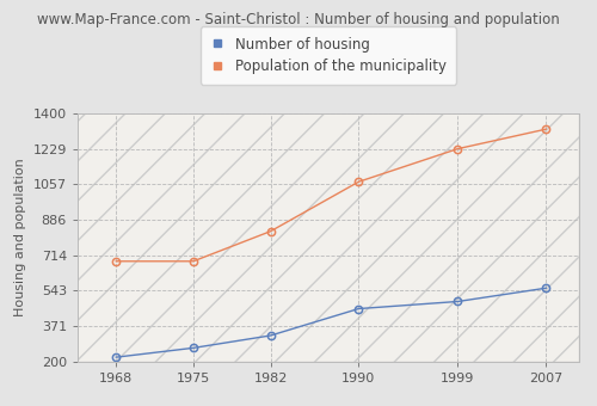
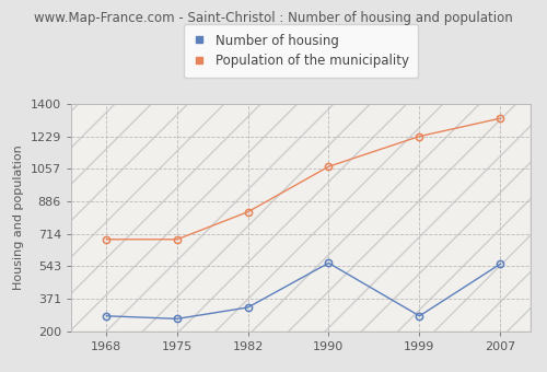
Number of housing/1968: 220 -> 280
Number of housing/1990: 460 -> 560
Number of housing/1999: 490 -> 280
